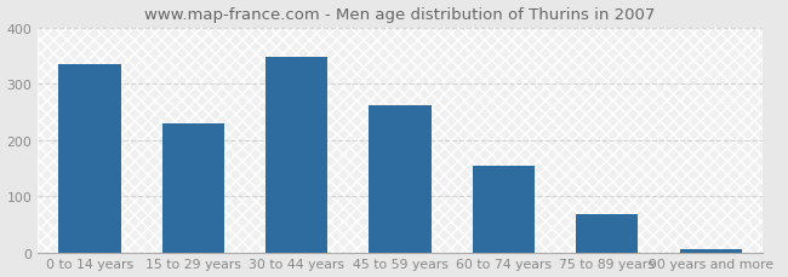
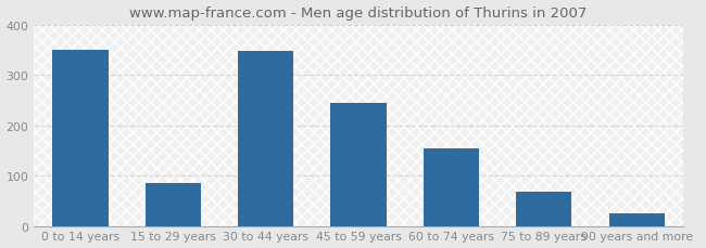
0 to 14 years: 335 -> 350
15 to 29 years: 230 -> 85
45 to 59 years: 262 -> 245
90 years and more: 5 -> 25
